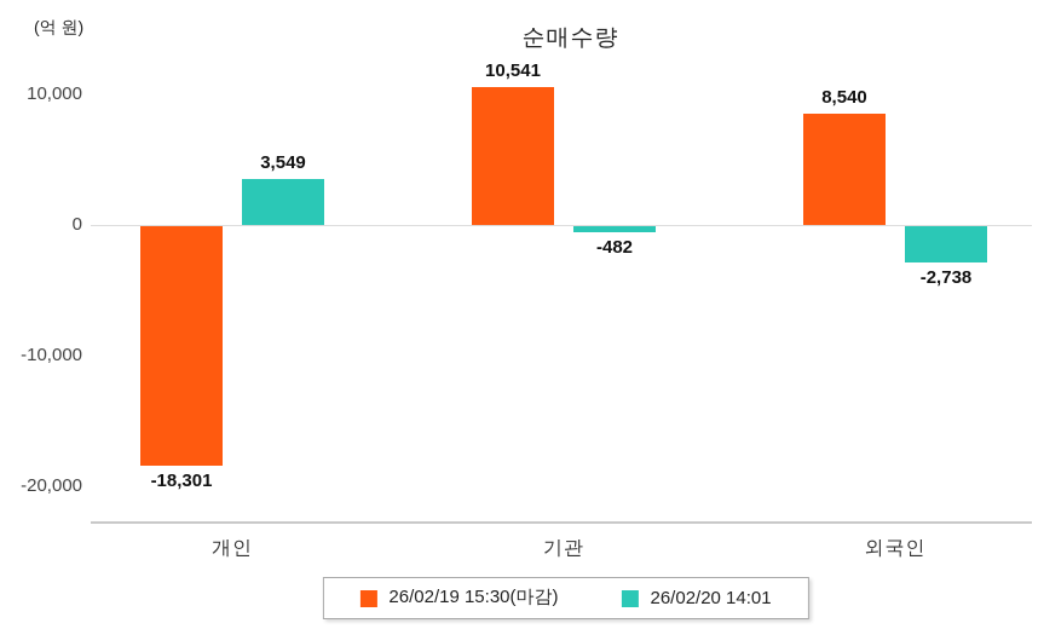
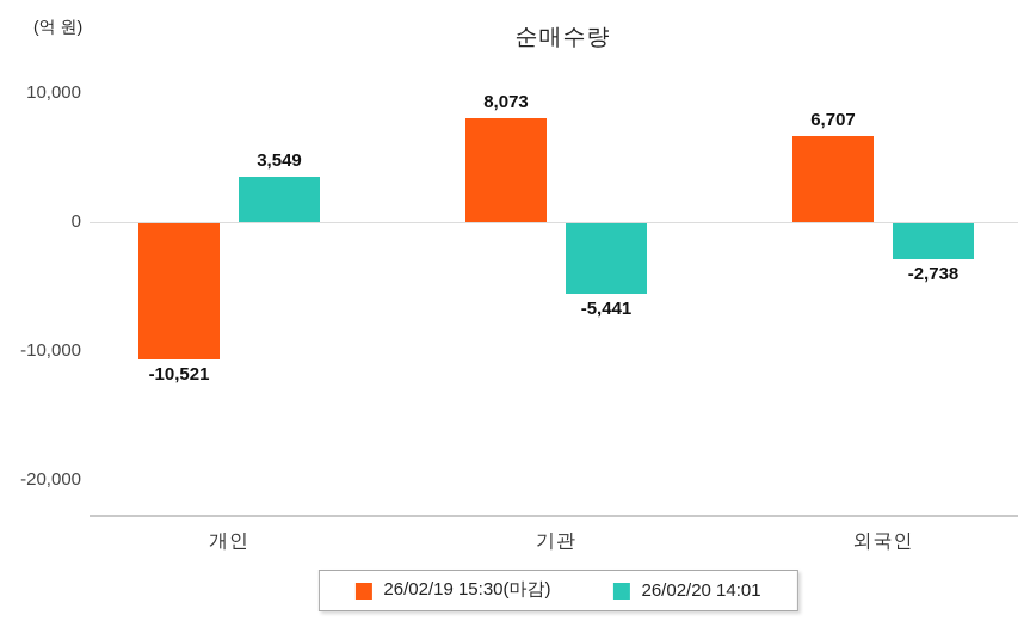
26/02/19 15:30(마감)/개인: -18,301 -> -10,521
26/02/19 15:30(마감)/기관: 10,541 -> 8,073
26/02/20 14:01/기관: -482 -> -5,441
26/02/19 15:30(마감)/외국인: 8,540 -> 6,707
